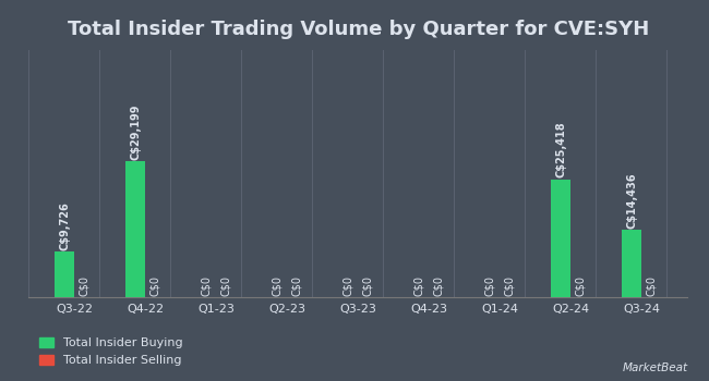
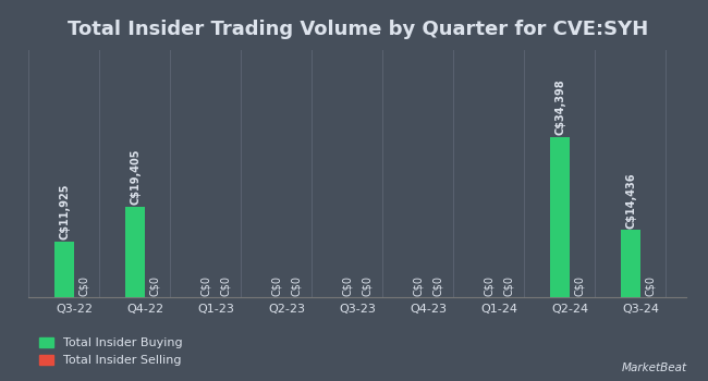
Total Insider Buying/Q3-22: C$9,726 -> C$11,925
Total Insider Buying/Q4-22: C$29,199 -> C$19,405
Total Insider Buying/Q2-24: C$25,418 -> C$34,398
